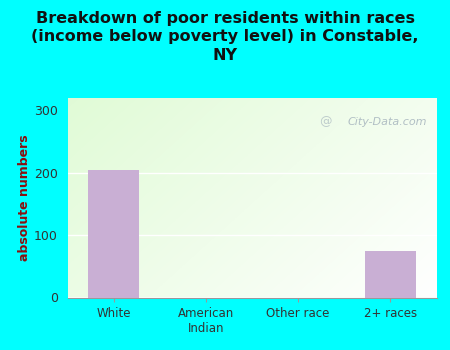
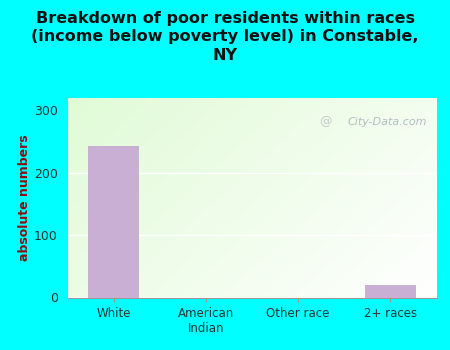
White: 204 -> 243
2+ races: 74 -> 20
